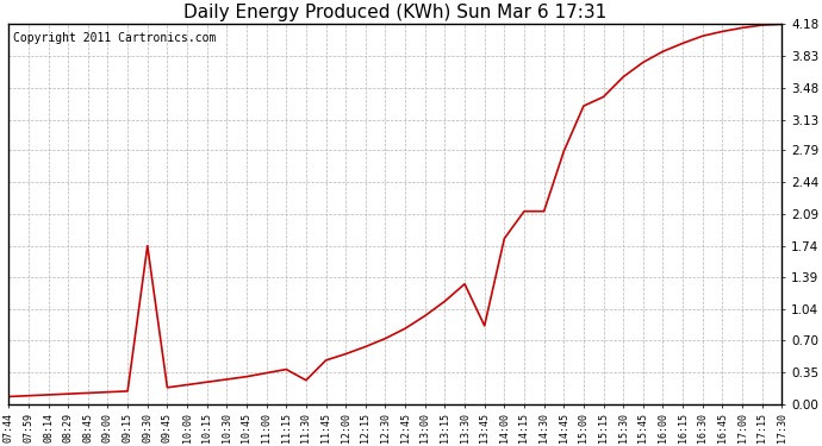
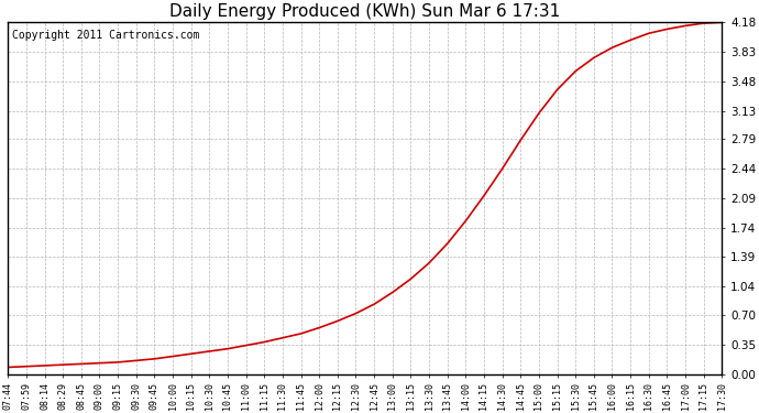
09:30: 1.74 -> 0.16
11:30: 0.26 -> 0.43
13:45: 0.86 -> 1.55
14:30: 2.12 -> 2.44
15:00: 3.28 -> 3.10
